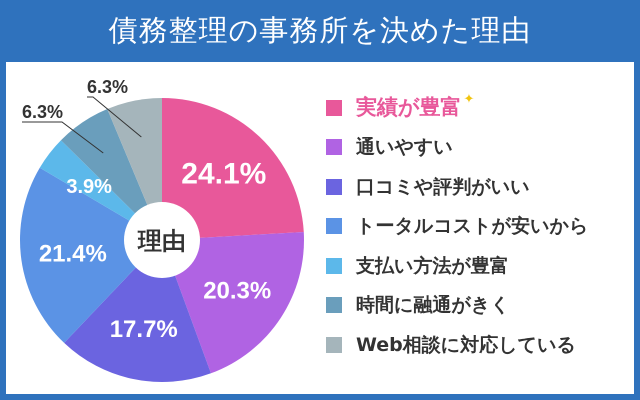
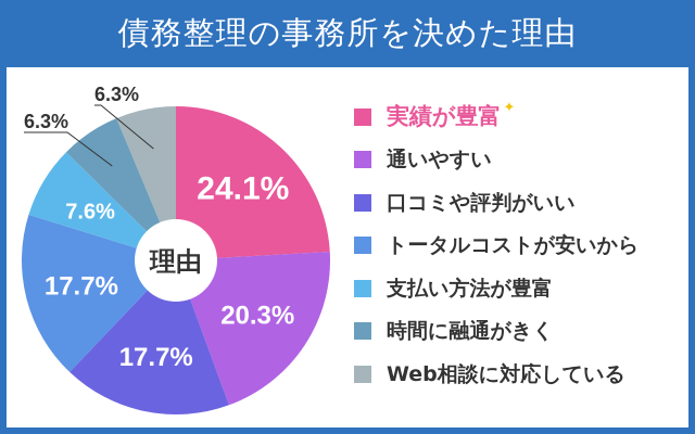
トータルコストが安いから: 21.4% -> 17.7%
支払い方法が豊富: 3.9% -> 7.6%
